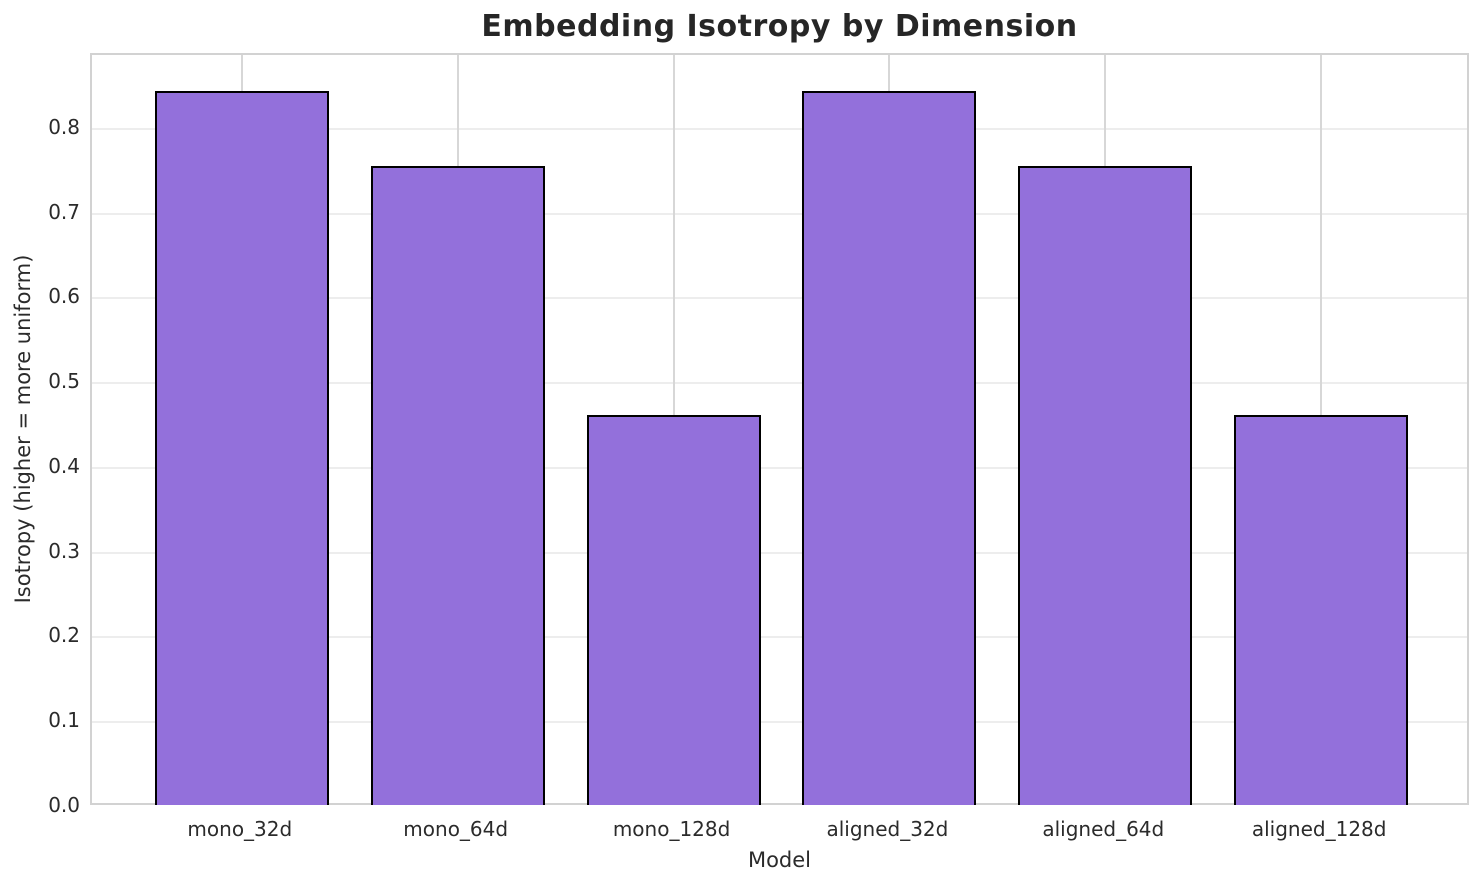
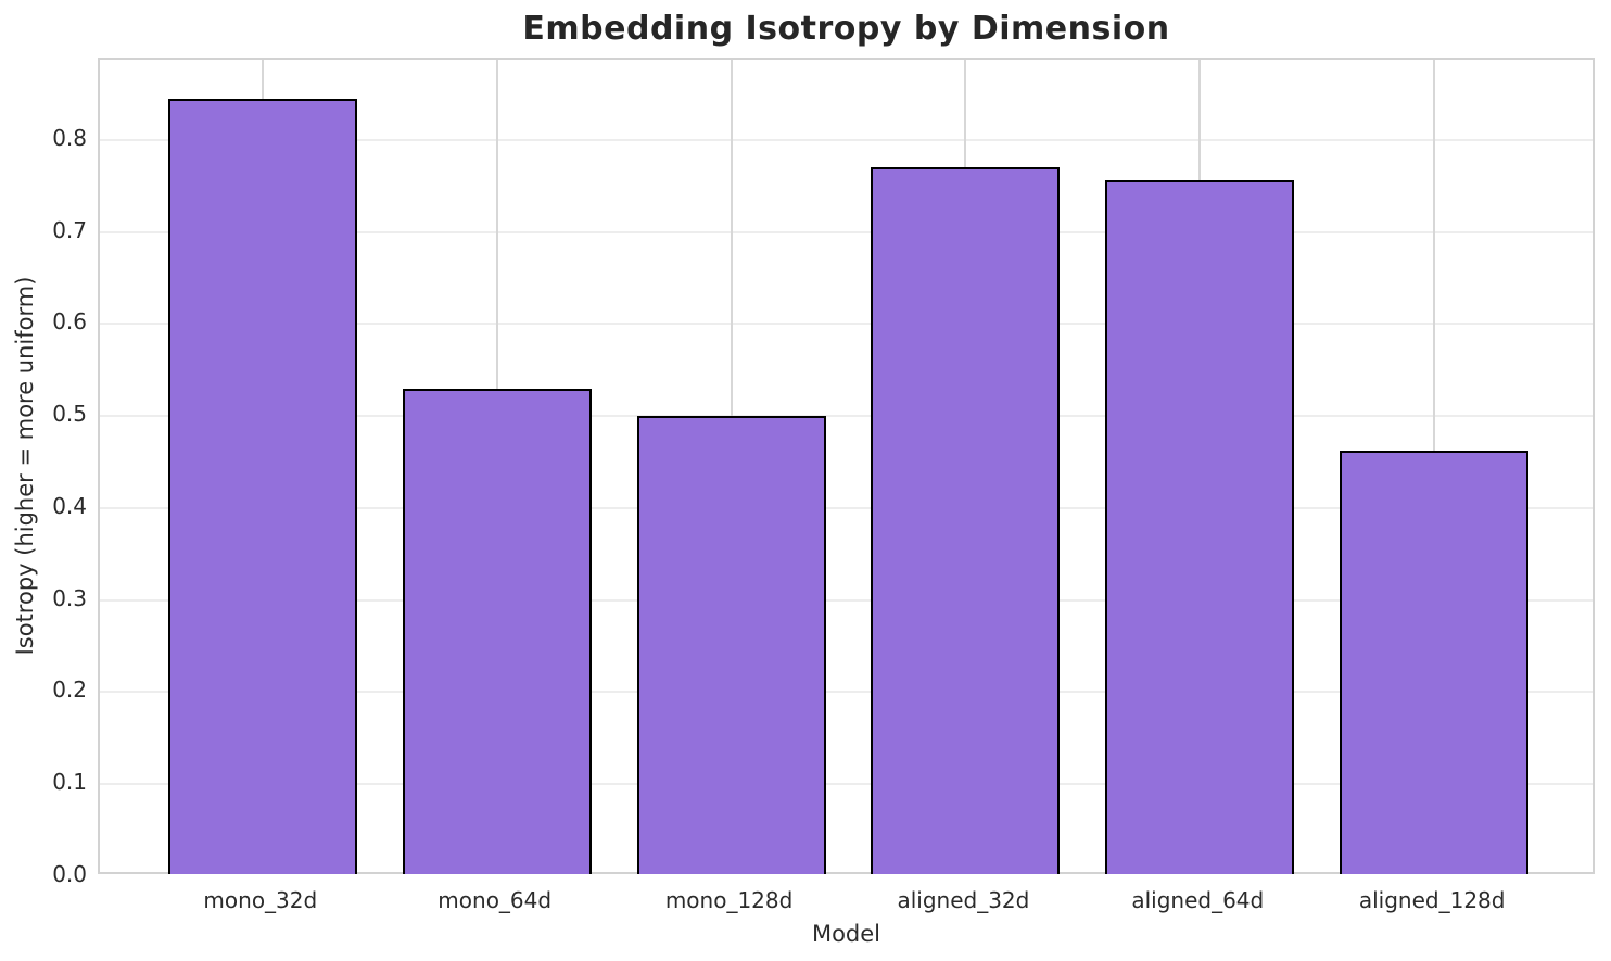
mono_64d: 0.76 -> 0.53
mono_128d: 0.46 -> 0.50
aligned_32d: 0.84 -> 0.77
